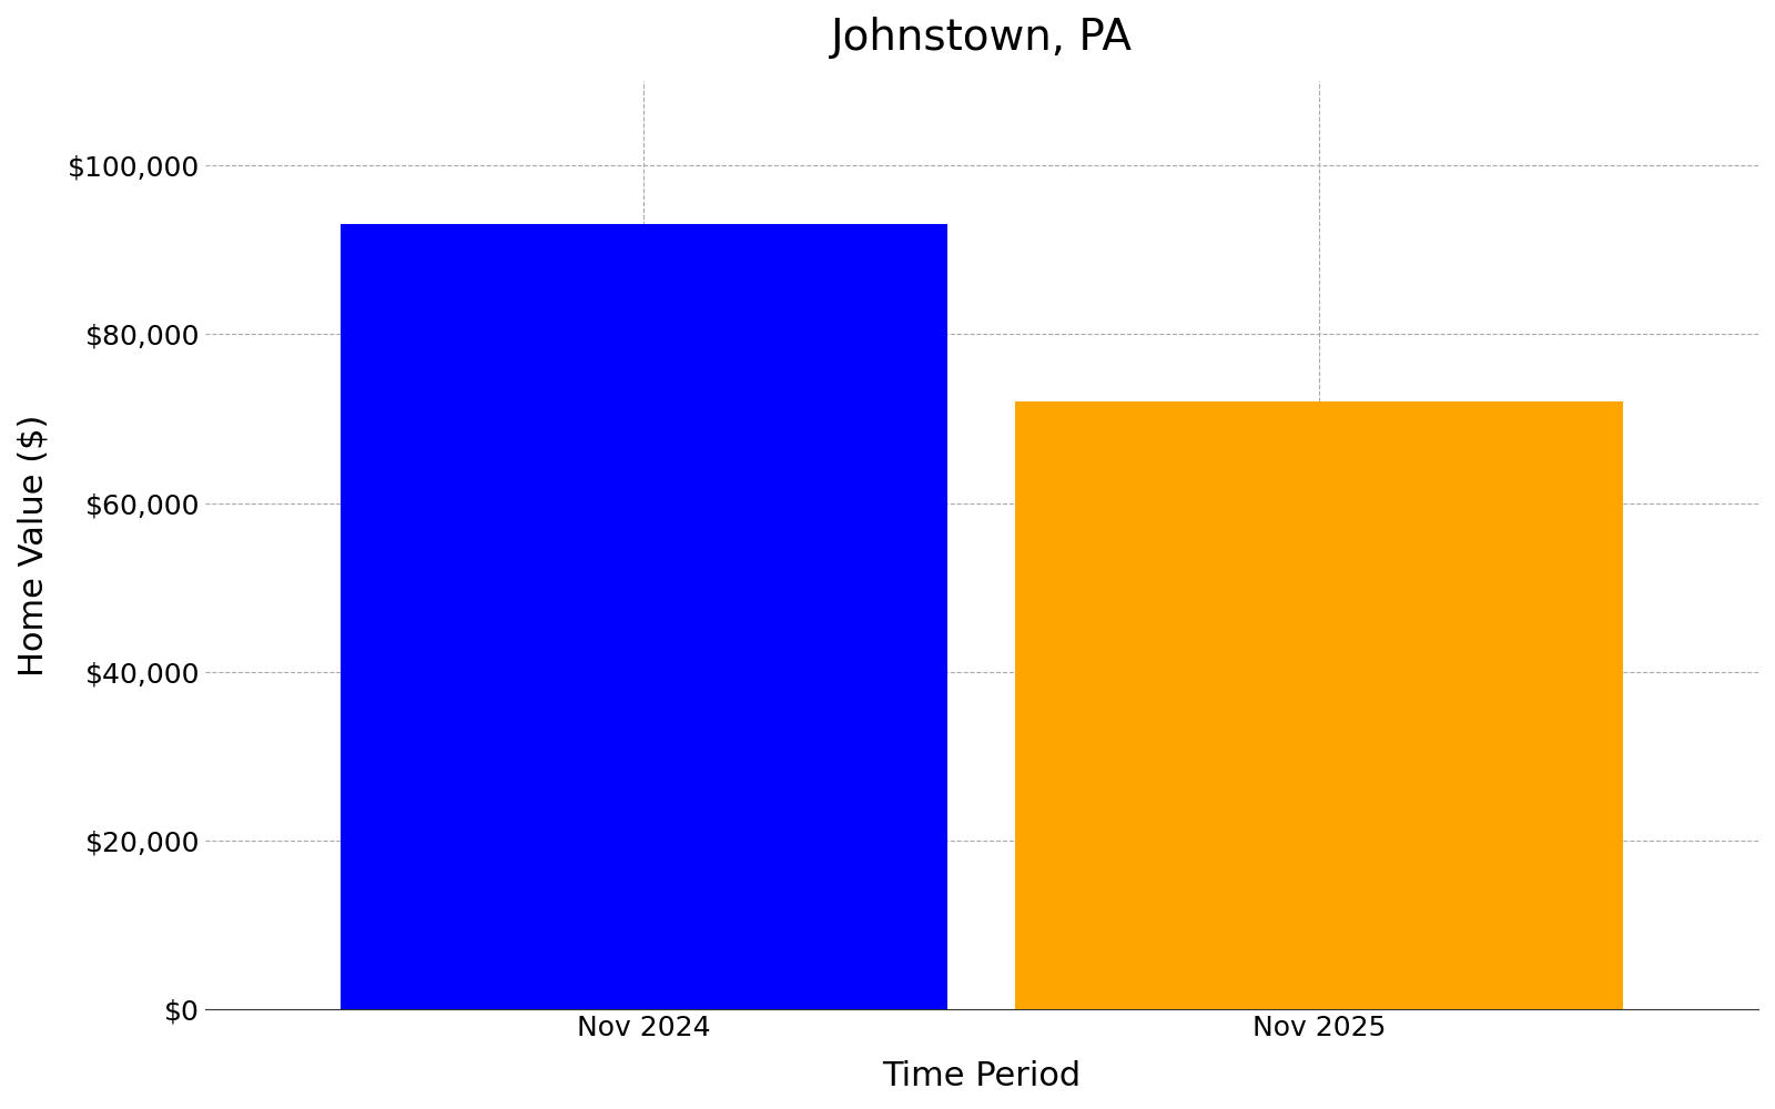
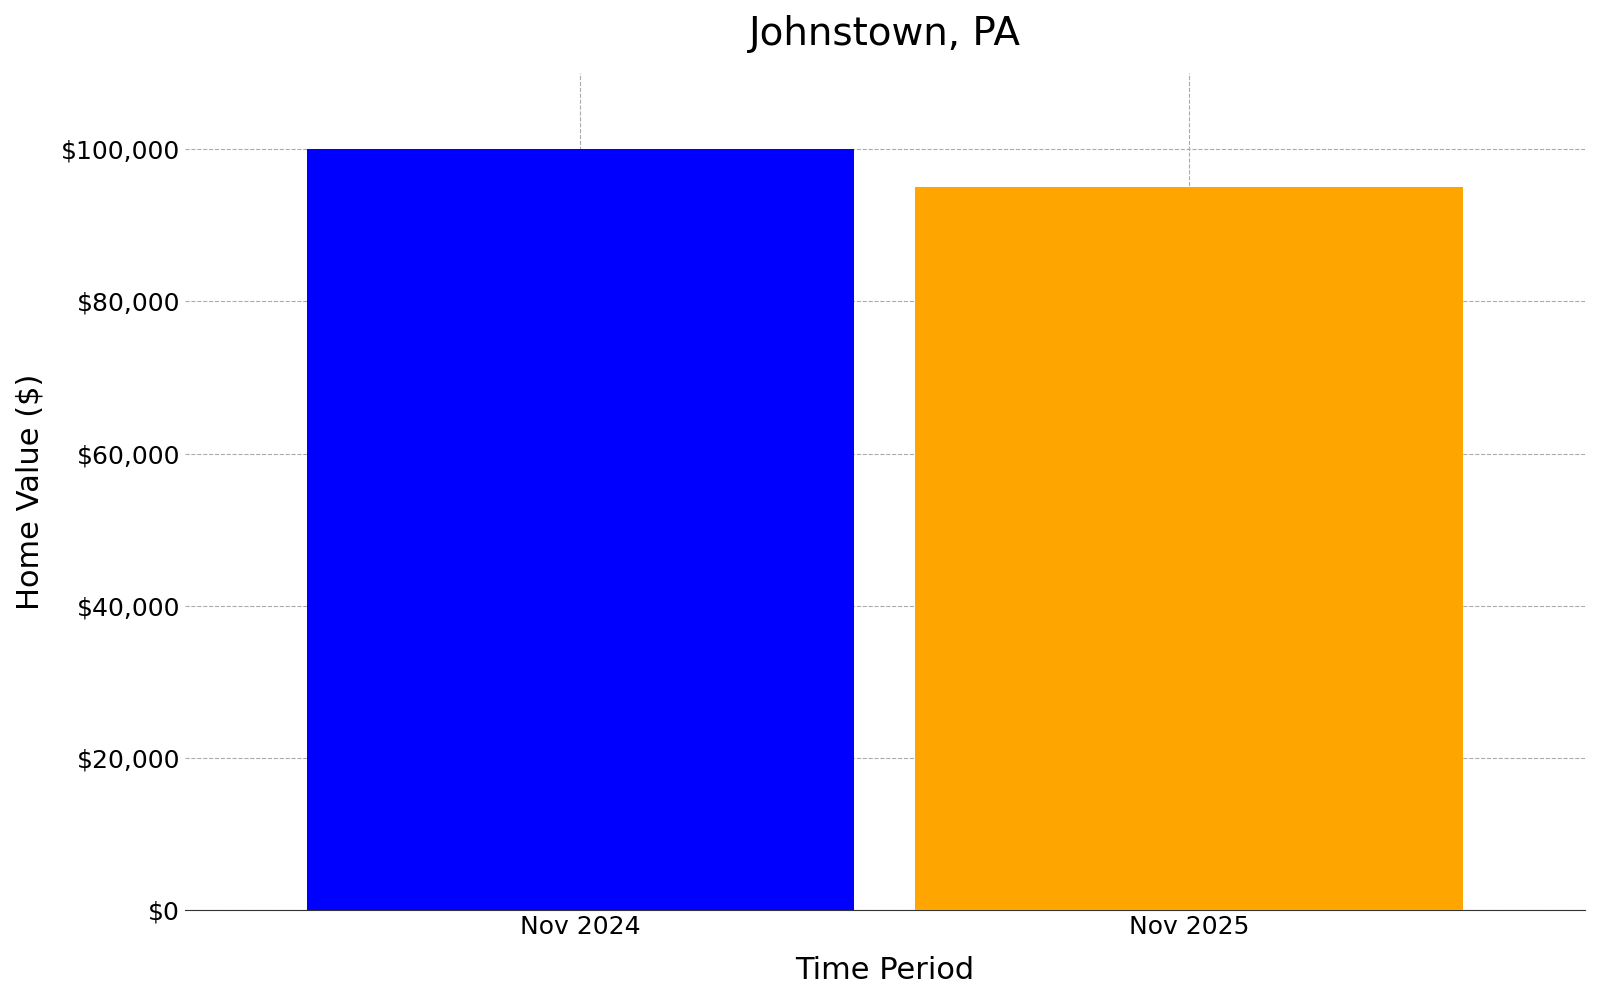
Nov 2024: $93,000 -> $100,000
Nov 2025: $72,000 -> $95,000
